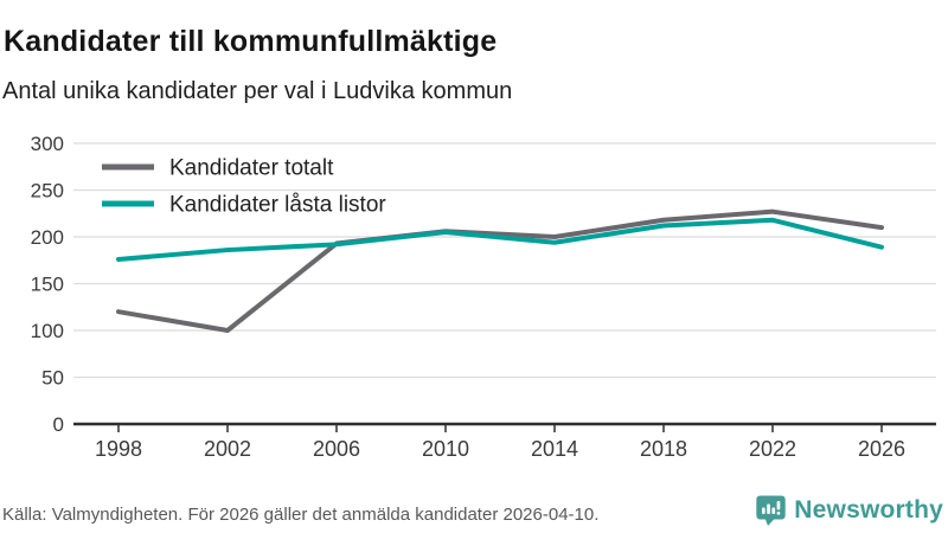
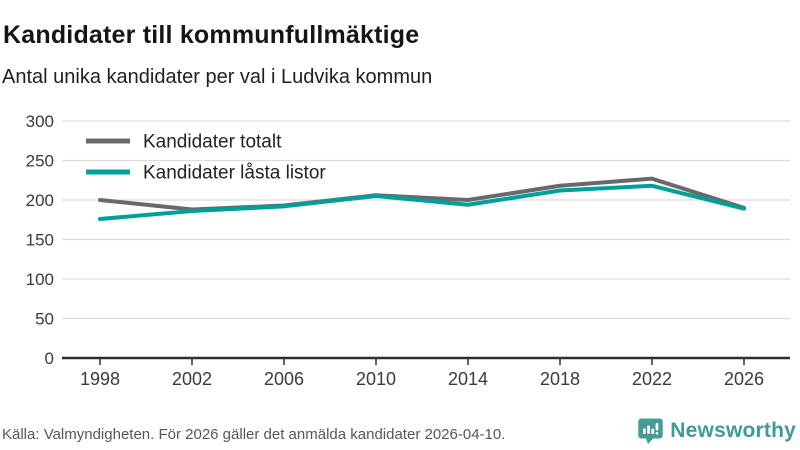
Kandidater totalt/1998: 120 -> 200
Kandidater totalt/2002: 100 -> 190
Kandidater totalt/2026: 210 -> 190
